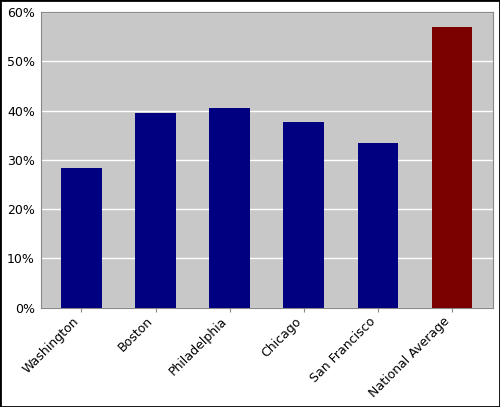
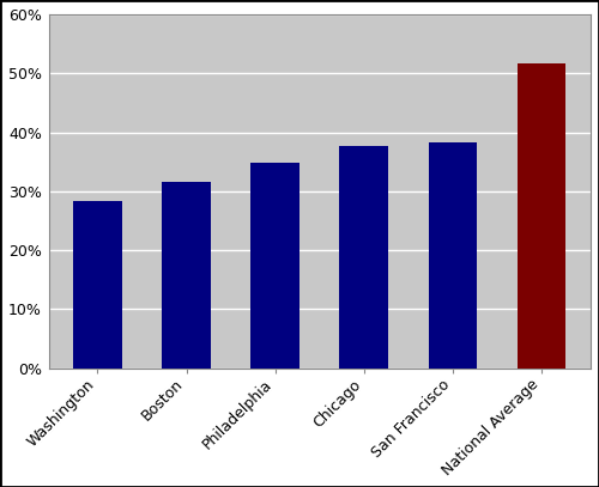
Boston: 39.5% -> 31.5%
Philadelphia: 40.5% -> 34.8%
San Francisco: 33.5% -> 38.2%
National Average: 57.0% -> 51.6%
